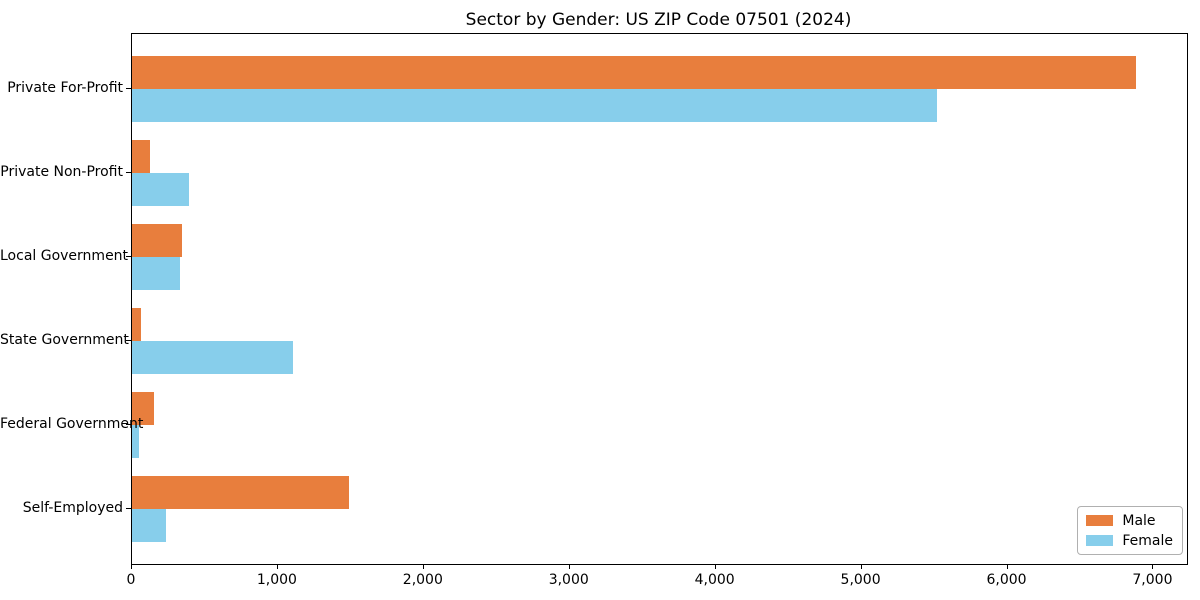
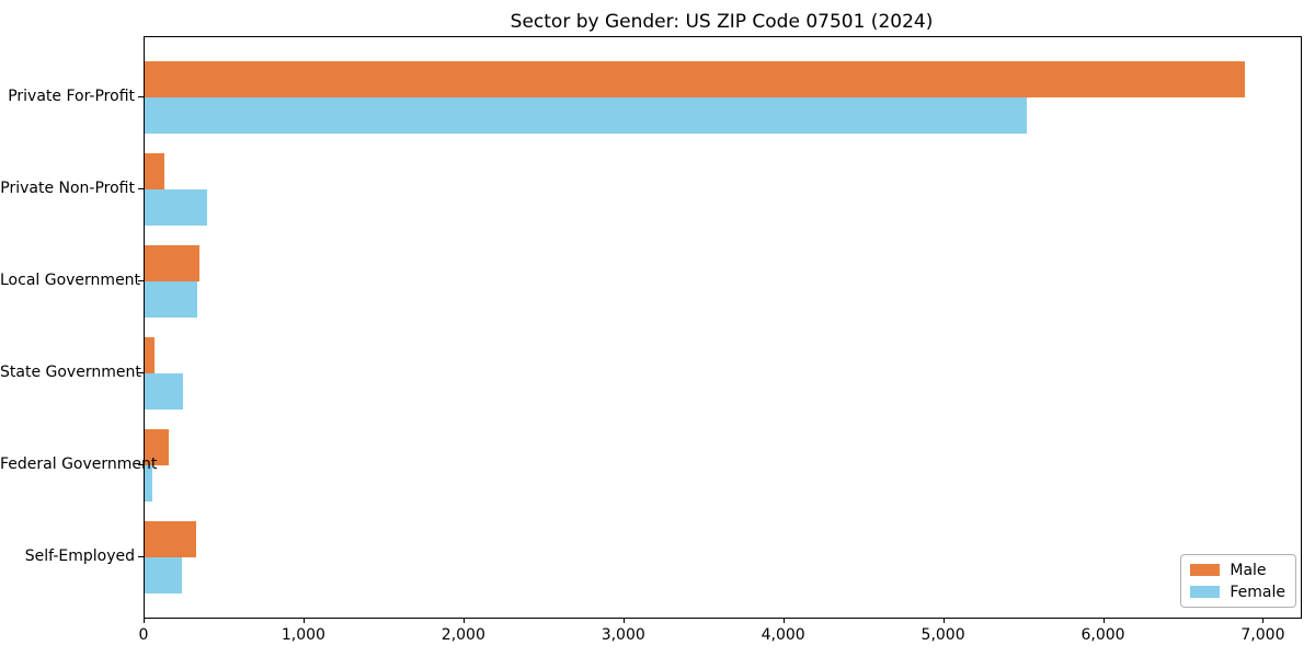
Female/State Government: 1100 -> 240
Male/Self-Employed: 1490 -> 320
